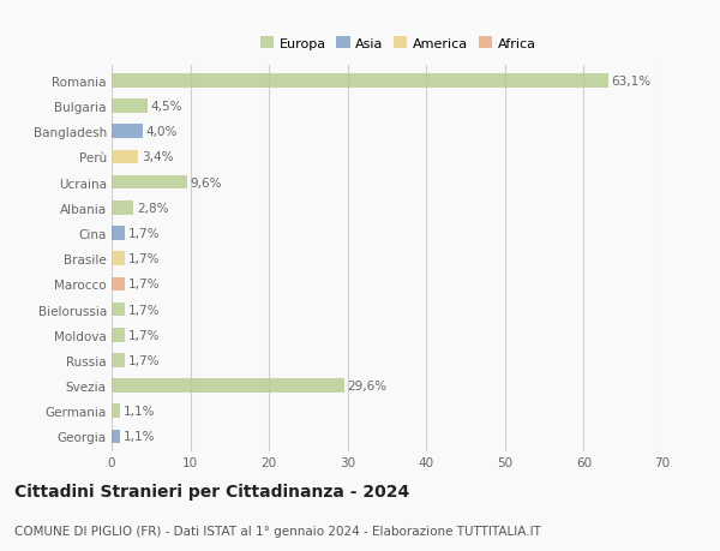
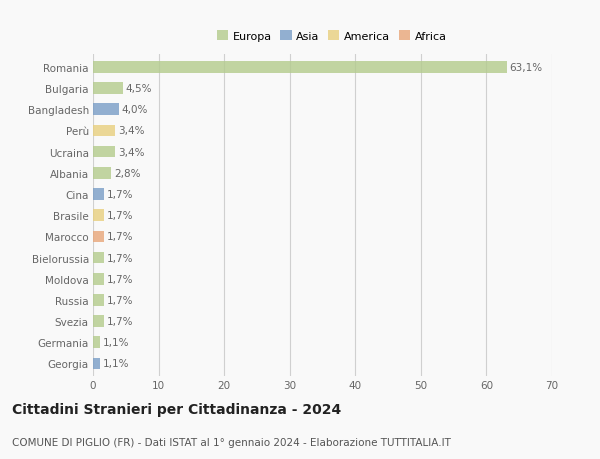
Ucraina: 9,6% -> 3,4%
Svezia: 29,6% -> 1,7%
